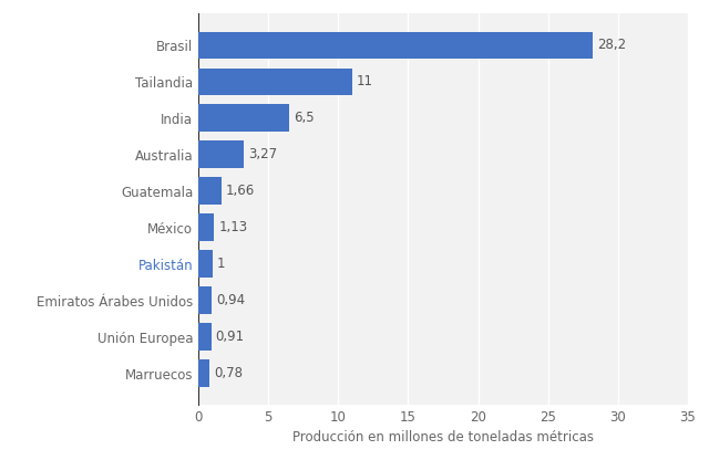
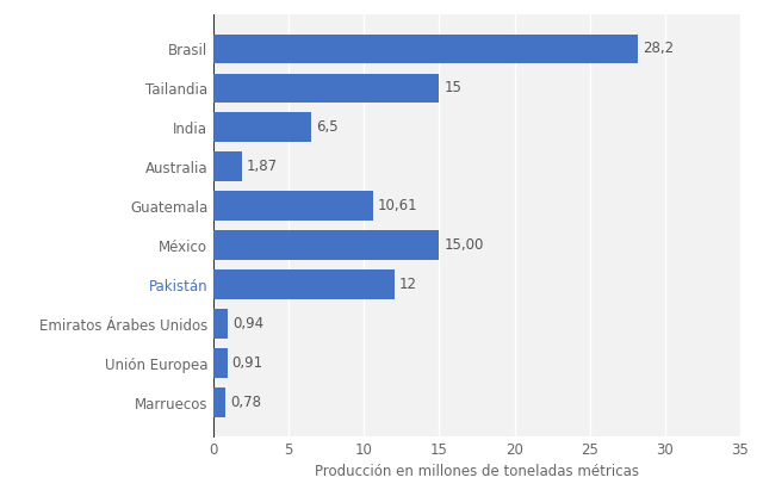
Tailandia: 11 -> 15
Australia: 3,27 -> 1,87
Guatemala: 1,66 -> 10,61
México: 1,13 -> 15,00
Pakistán: 1 -> 12
